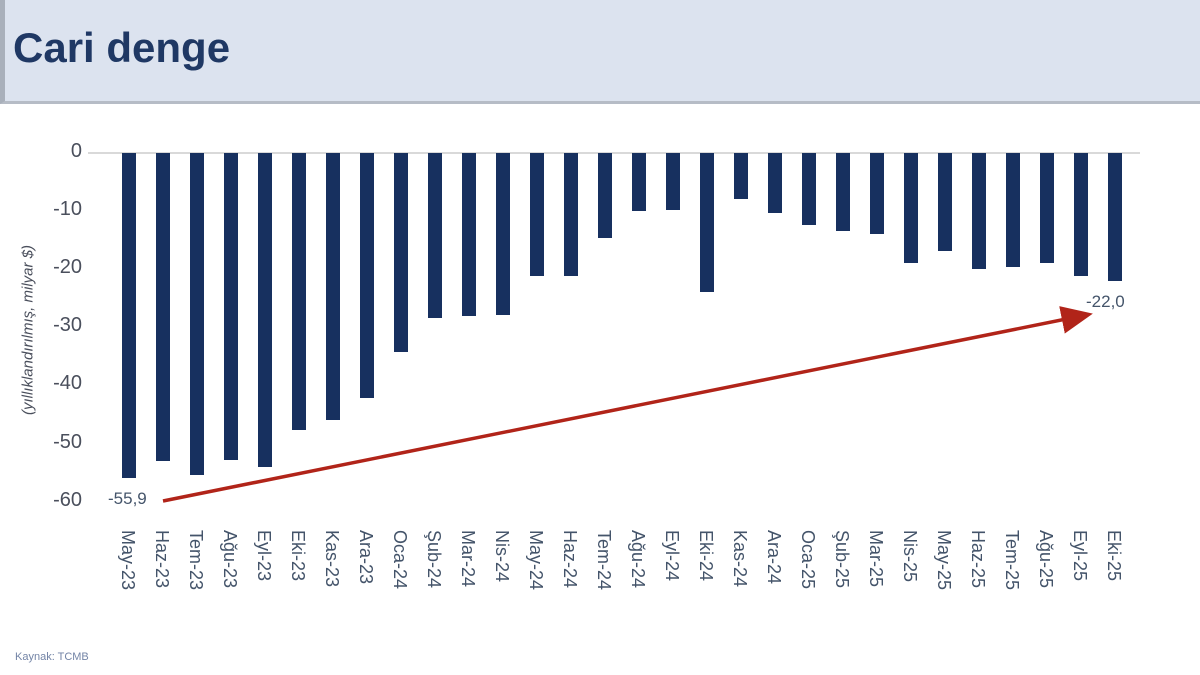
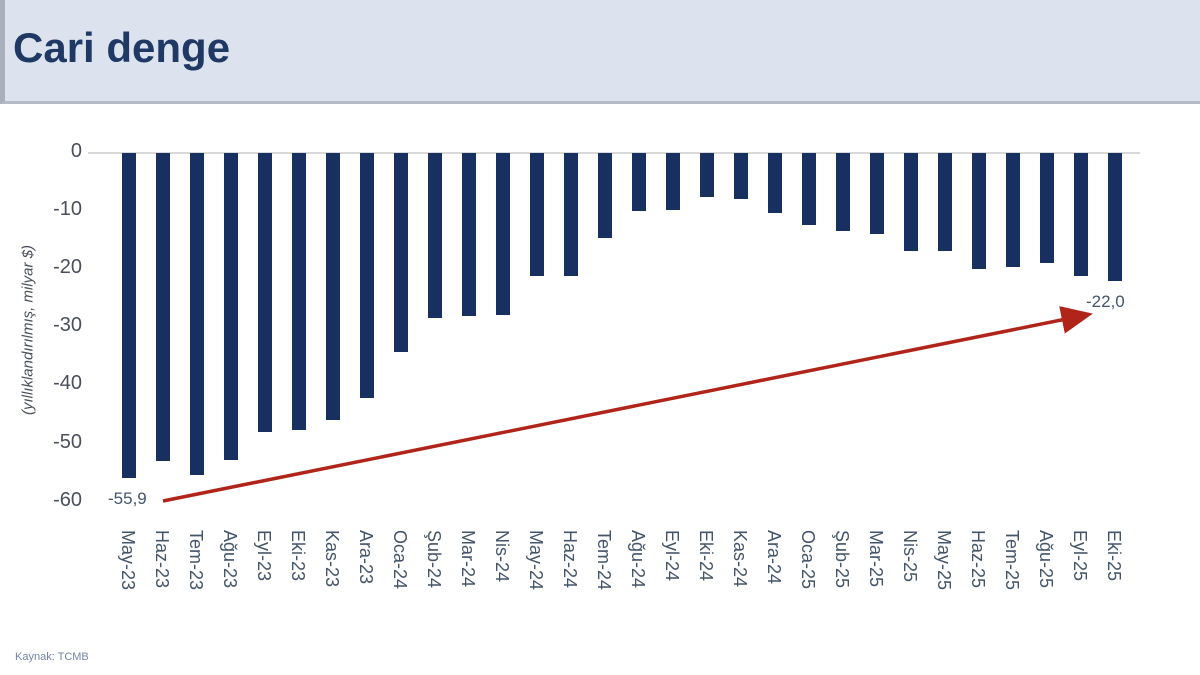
Eyl-23: -54 -> -48
Eki-24: -24 -> -8
Nis-25: -19 -> -17
